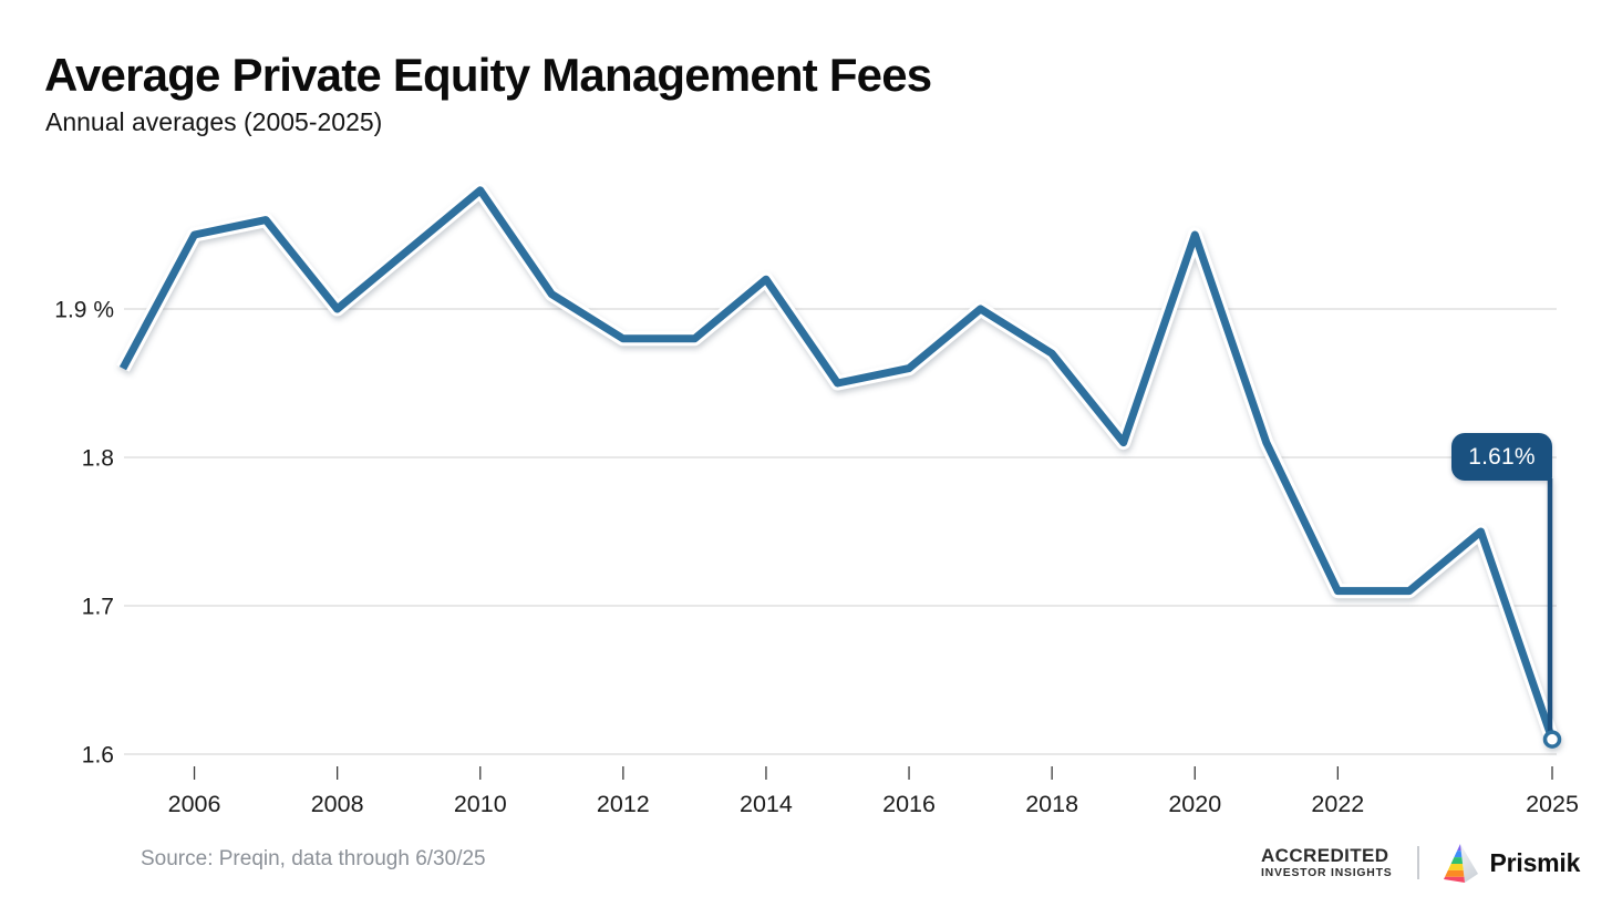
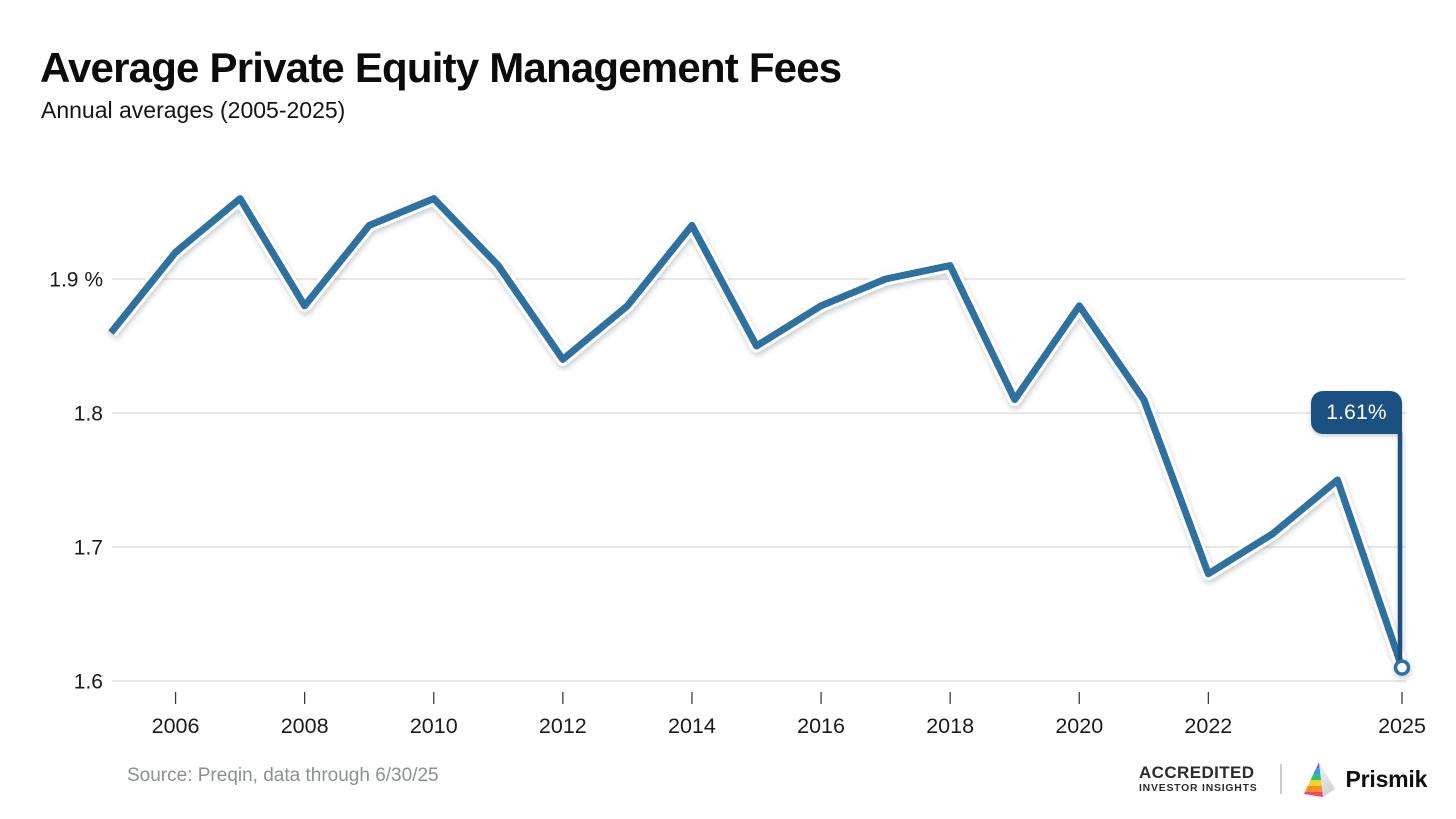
2006: 1.95% -> 1.92%
2008: 1.90% -> 1.88%
2010: 1.98% -> 1.96%
2012: 1.88% -> 1.84%
2014: 1.92% -> 1.94%
2016: 1.86% -> 1.88%
2018: 1.87% -> 1.91%
2020: 1.95% -> 1.88%
2022: 1.71% -> 1.68%
